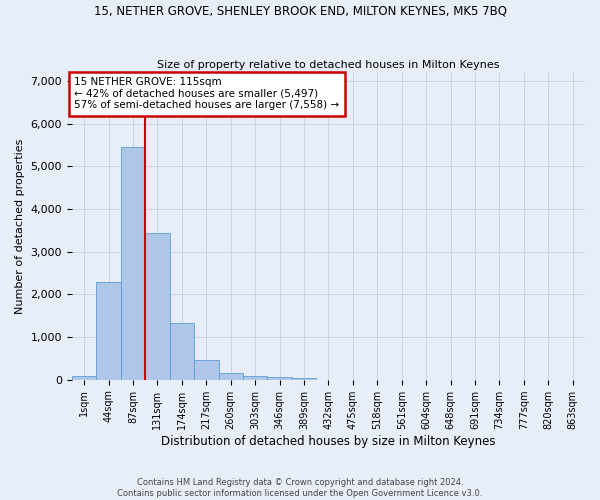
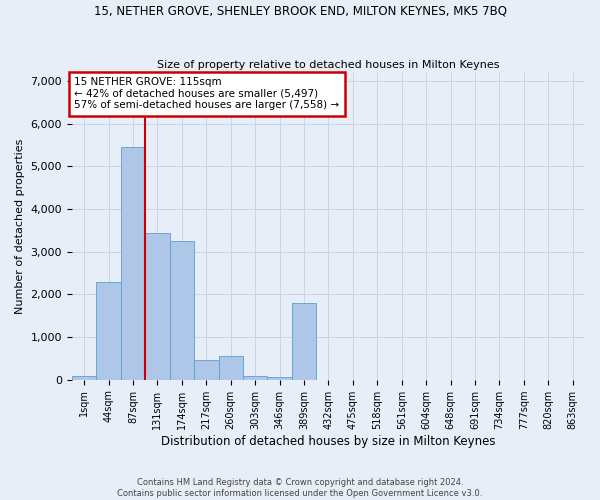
174sqm: 1,320 -> 3,250
260sqm: 160 -> 550
389sqm: 40 -> 1,800
